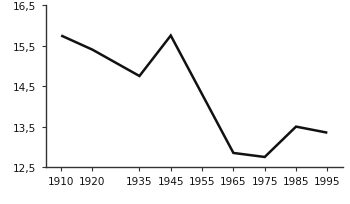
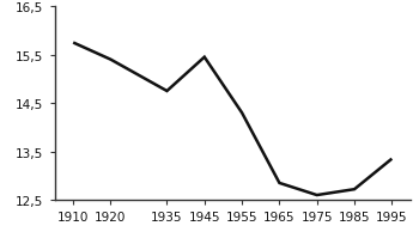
1945: 15,75 -> 15,45
1975: 12,75 -> 12,60
1985: 13,50 -> 12,72
